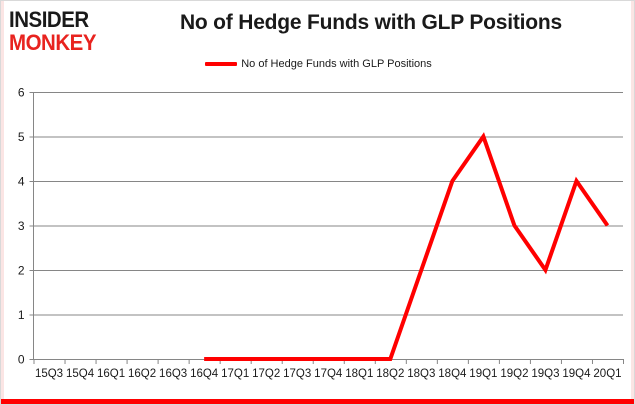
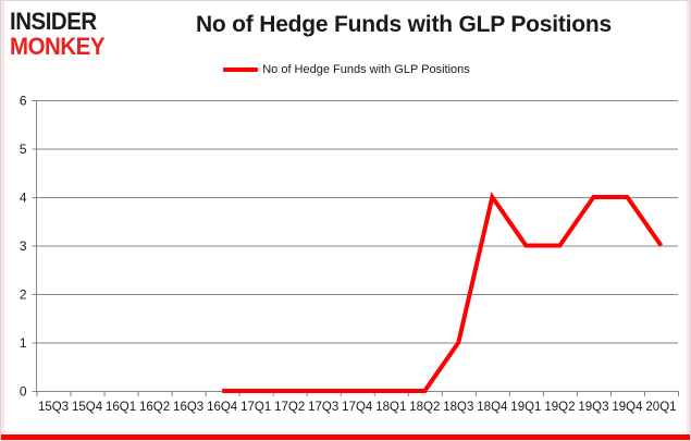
18Q3: 2 -> 1
19Q1: 5 -> 3
19Q3: 2 -> 4
